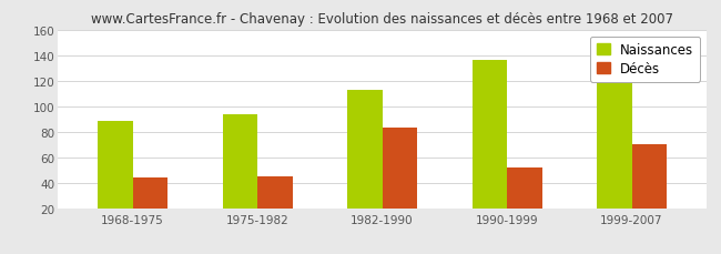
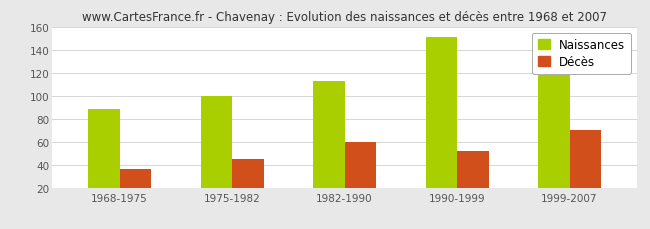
Décès/1968-1975: 44 -> 36
Naissances/1975-1982: 94 -> 100
Décès/1982-1990: 83 -> 60
Naissances/1990-1999: 136 -> 151
